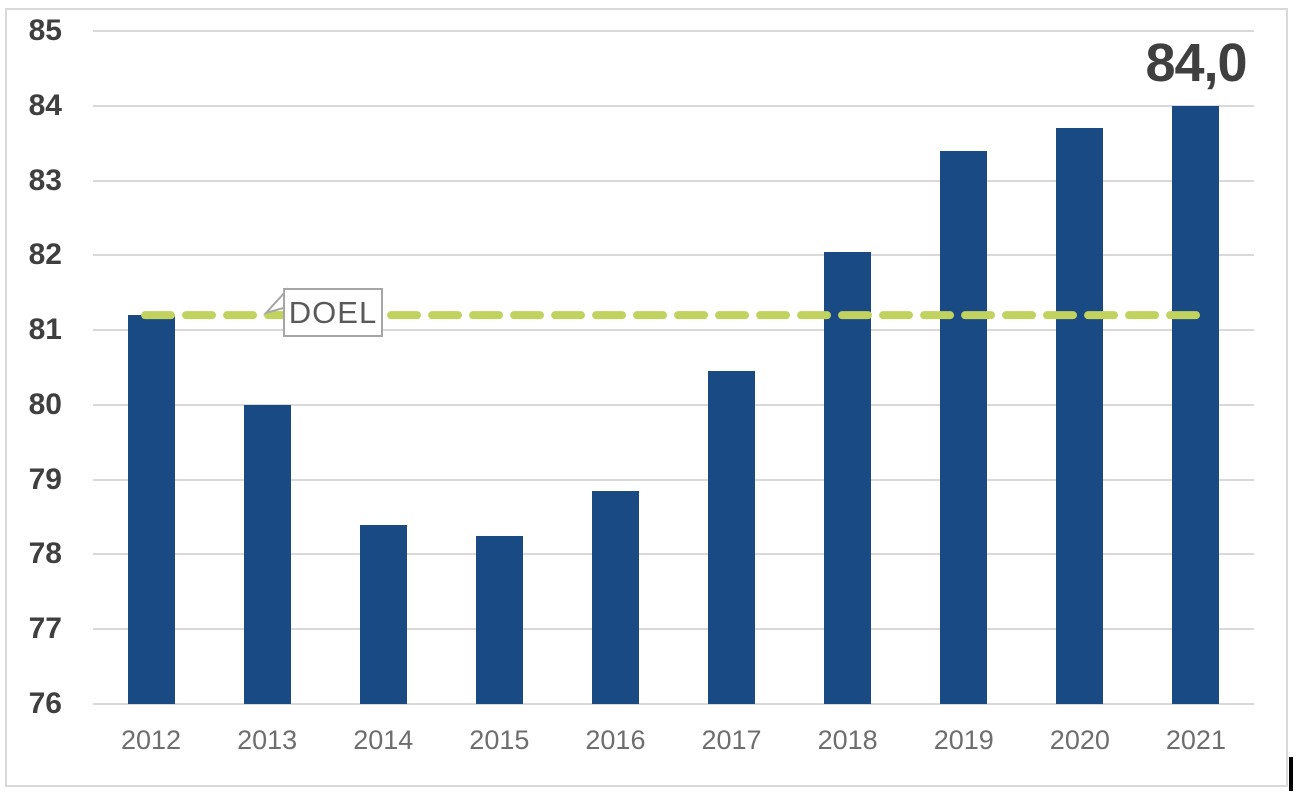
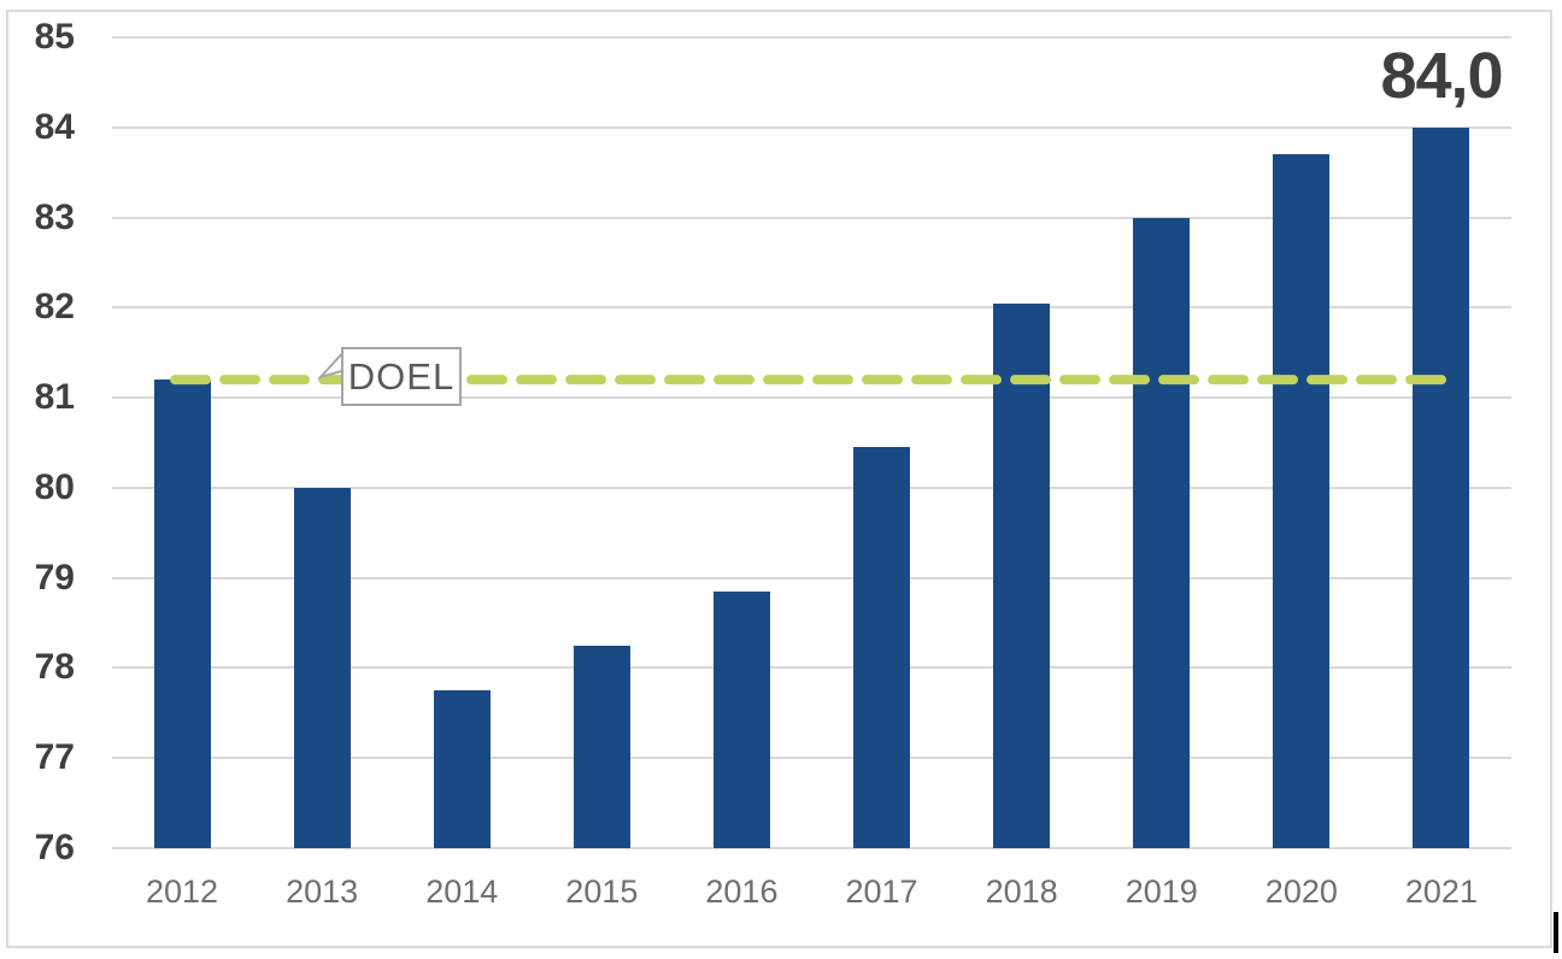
2014: 78.4 -> 77.8
2019: 83.4 -> 83.0
